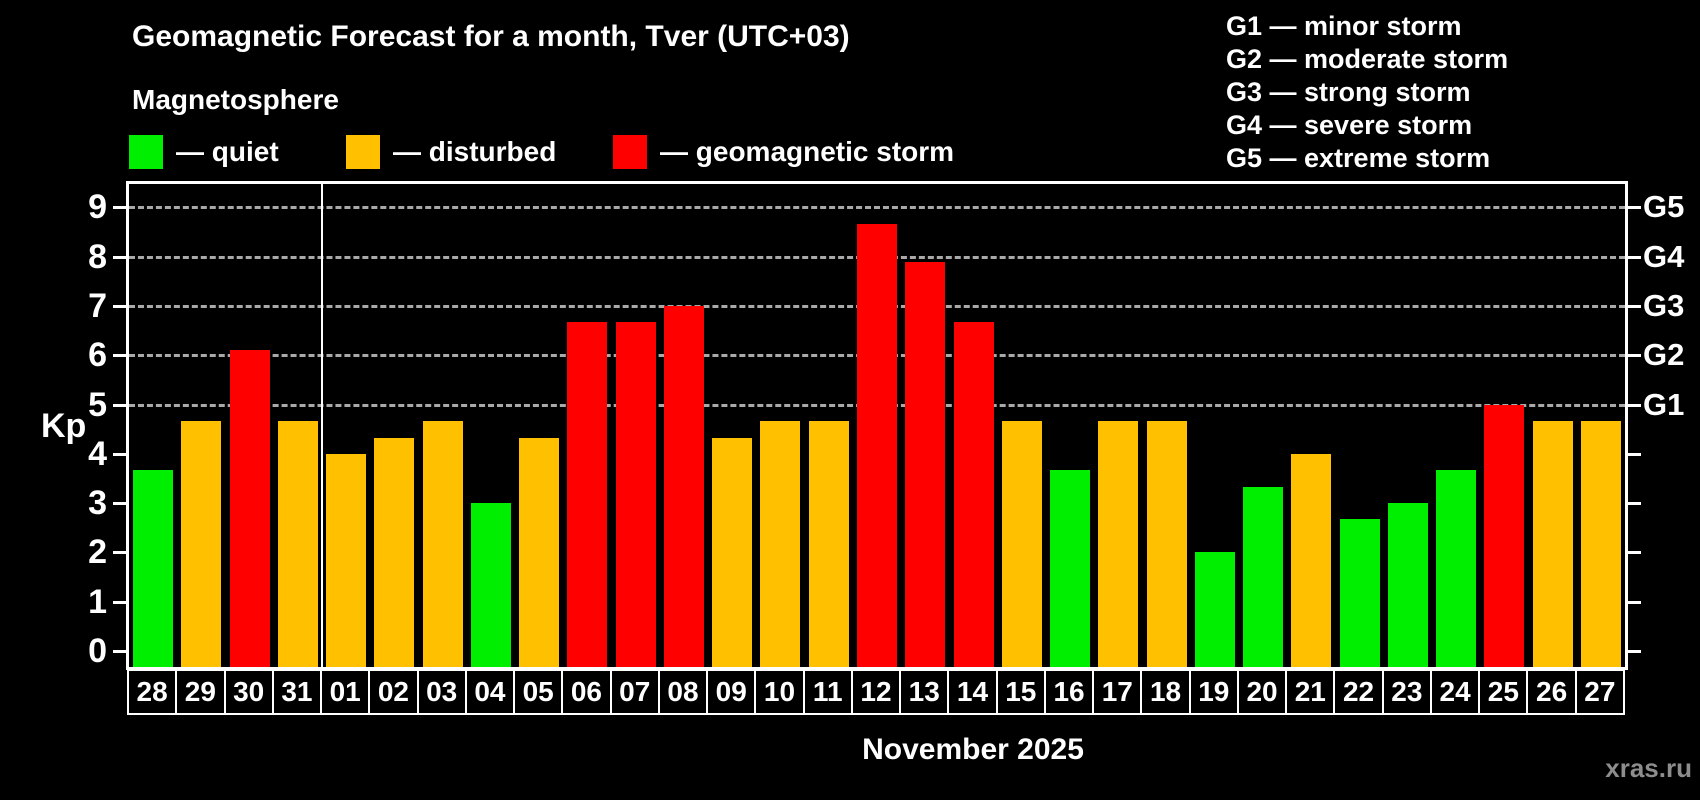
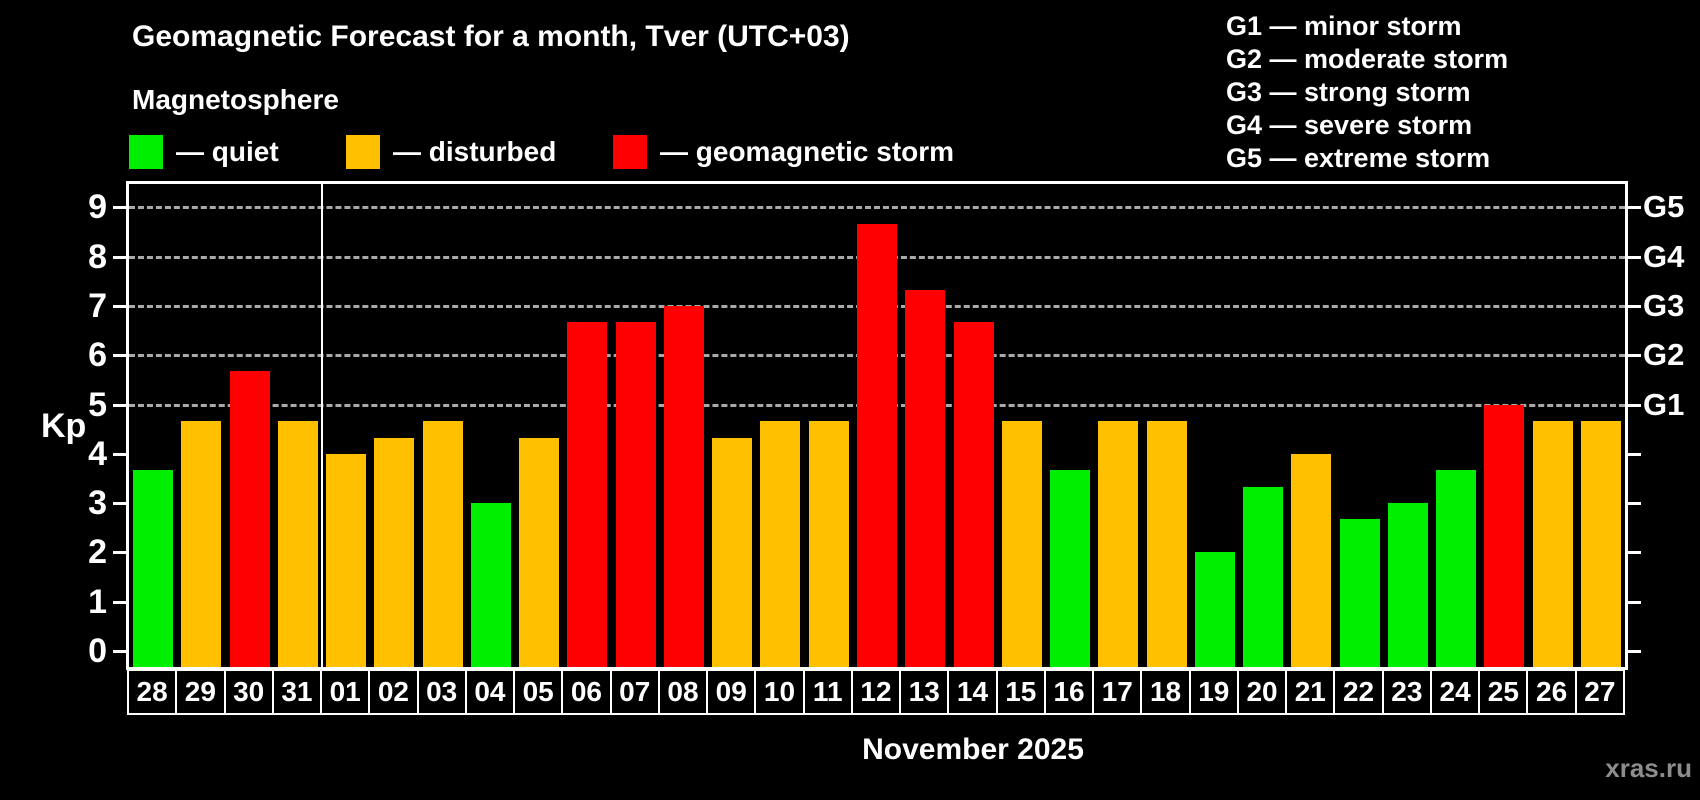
30: 6.1 -> 5.7
13: 7.9 -> 7.3
